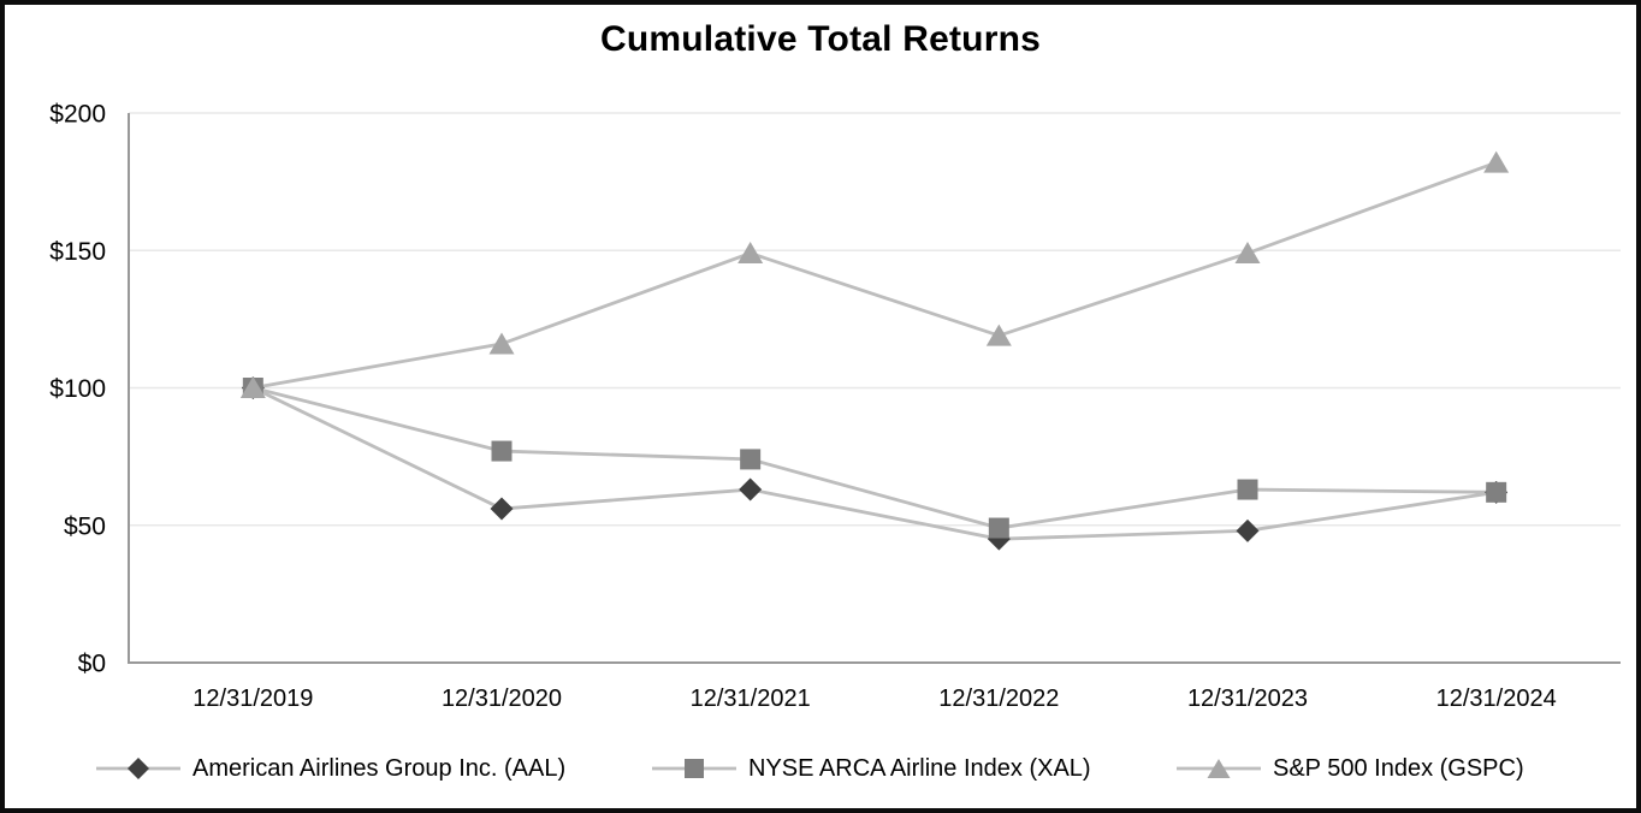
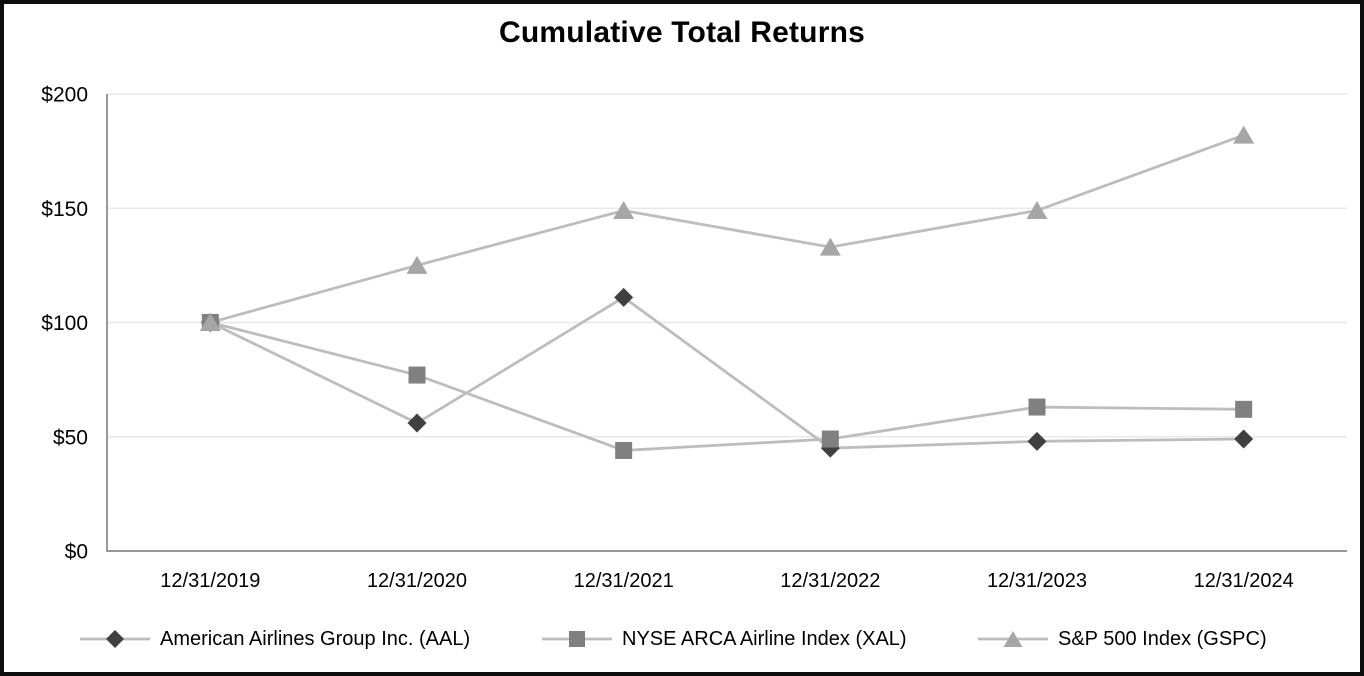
S&P 500 Index (GSPC)/12/31/2020: $116 -> $125
American Airlines Group Inc. (AAL)/12/31/2021: $63 -> $111
NYSE ARCA Airline Index (XAL)/12/31/2021: $74 -> $44
S&P 500 Index (GSPC)/12/31/2022: $119 -> $133
American Airlines Group Inc. (AAL)/12/31/2024: $62 -> $49
